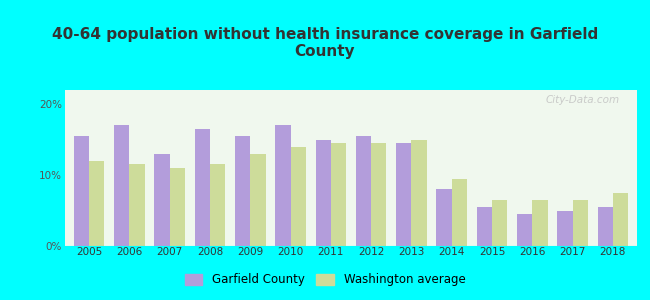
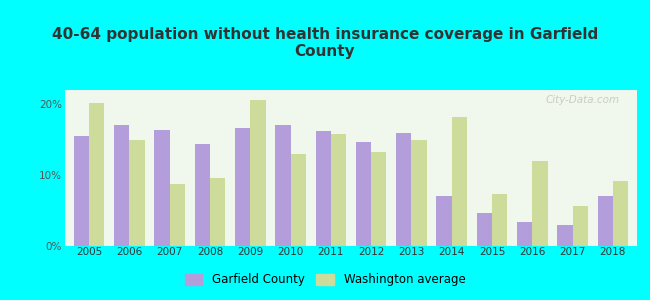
Washington average/2005: 12.0% -> 20.2%
Washington average/2006: 11.5% -> 15.0%
Garfield County/2007: 13.0% -> 16.4%
Washington average/2007: 11.0% -> 8.8%
Garfield County/2008: 16.5% -> 14.4%
Washington average/2008: 11.5% -> 9.6%
Garfield County/2009: 15.5% -> 16.6%
Washington average/2009: 13.0% -> 20.6%
Washington average/2010: 14.0% -> 13.0%
Garfield County/2011: 15.0% -> 16.2%
Washington average/2011: 14.5% -> 15.8%
Garfield County/2012: 15.5% -> 14.6%
Washington average/2012: 14.5% -> 13.2%
Garfield County/2013: 14.5% -> 16.0%
Garfield County/2014: 8.0% -> 7.0%
Washington average/2014: 9.5% -> 18.2%
Garfield County/2015: 5.5% -> 4.6%
Washington average/2015: 6.5% -> 7.4%
Garfield County/2016: 4.5% -> 3.4%
Washington average/2016: 6.5% -> 12.0%
Garfield County/2017: 5.0% -> 3.0%
Washington average/2017: 6.5% -> 5.6%
Garfield County/2018: 5.5% -> 7.0%
Washington average/2018: 7.5% -> 9.2%
